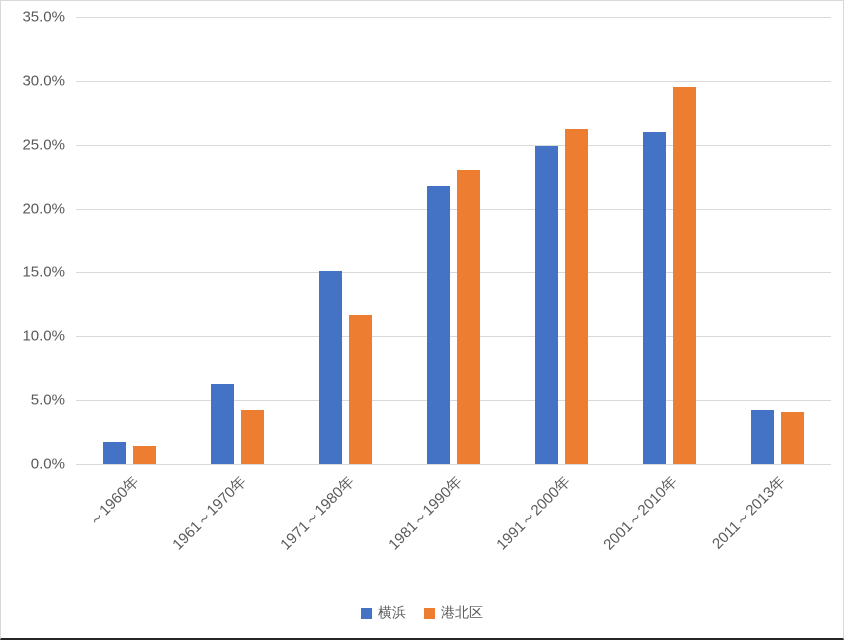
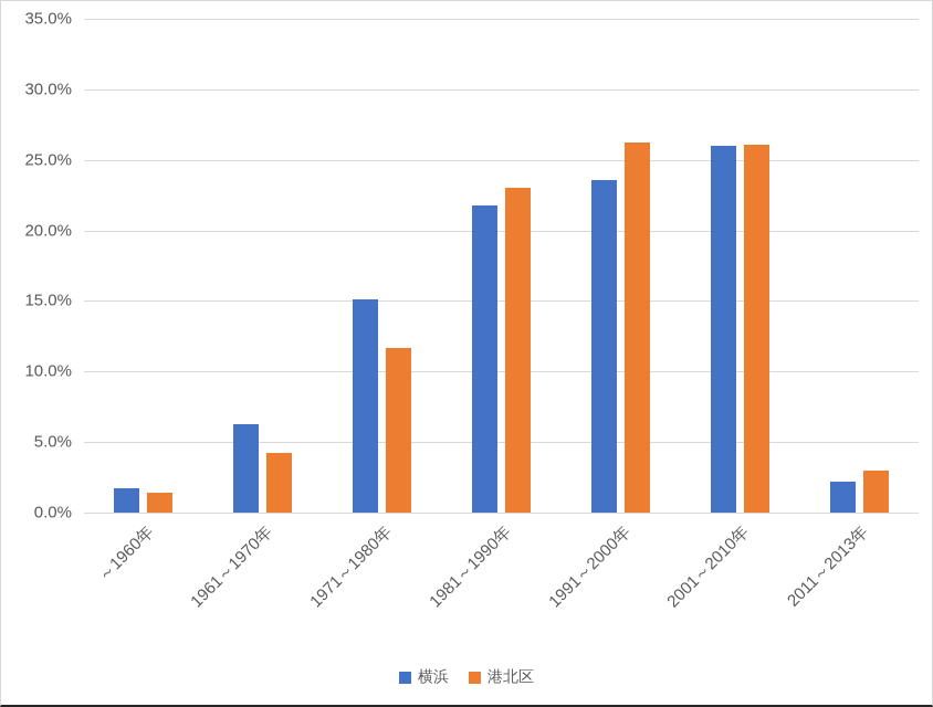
横浜/1991～2000年: 24.9% -> 23.6%
港北区/2001～2010年: 29.5% -> 26.1%
横浜/2011～2013年: 4.2% -> 2.2%
港北区/2011～2013年: 4.1% -> 3.0%
